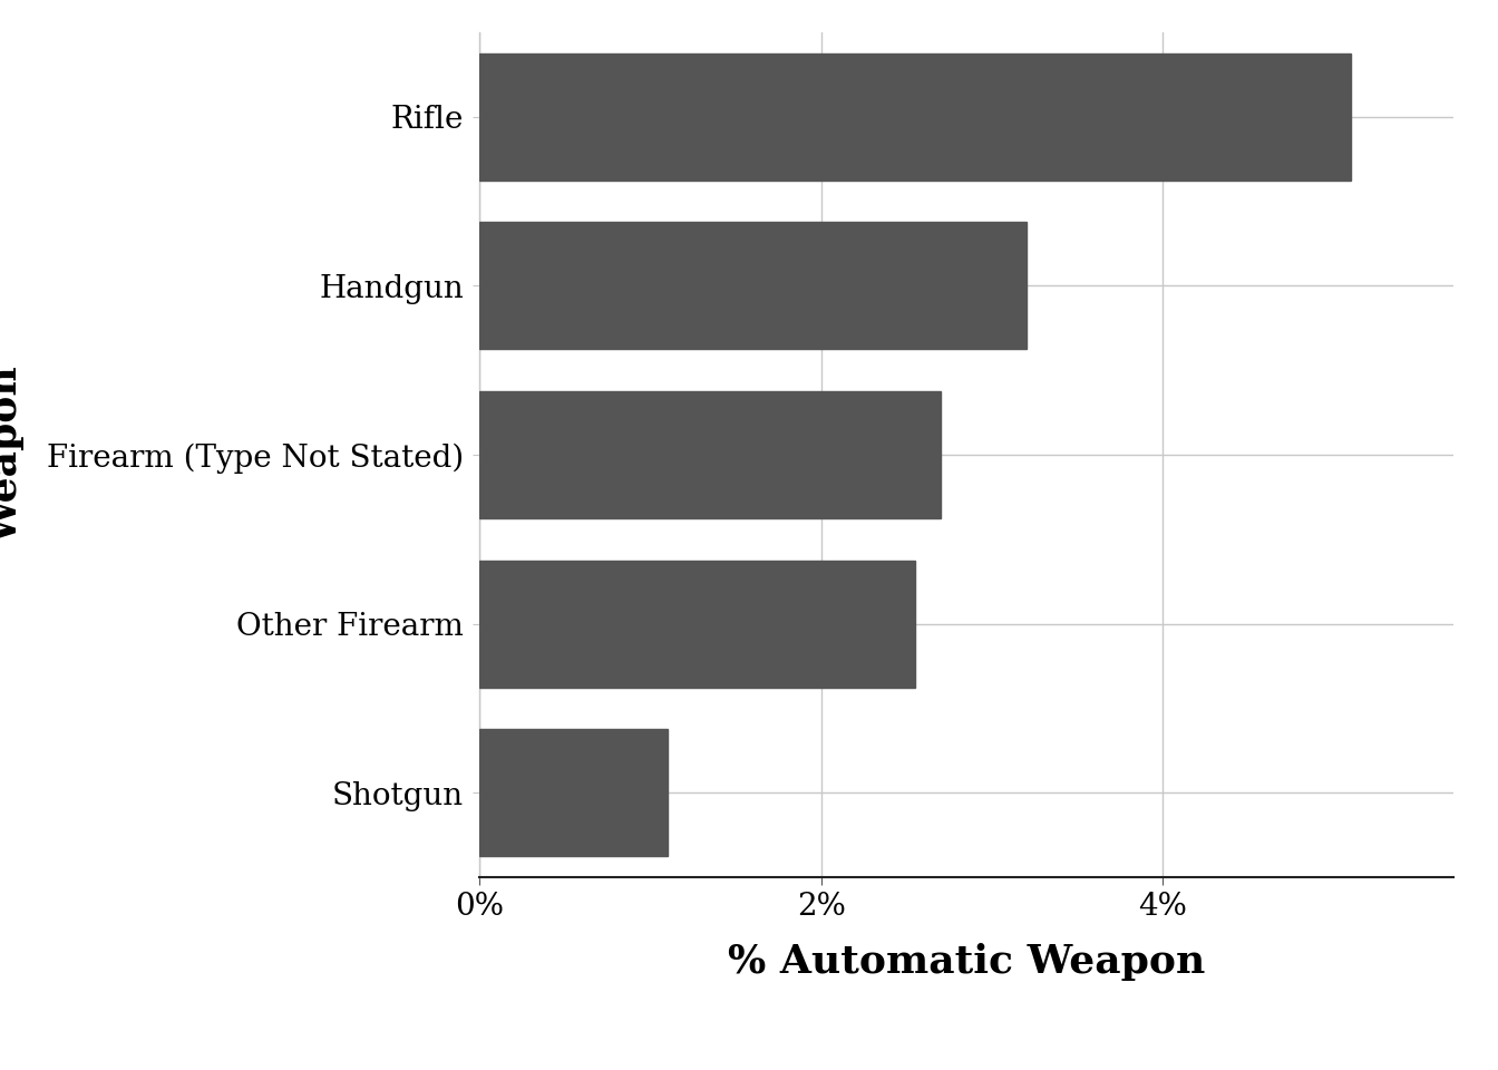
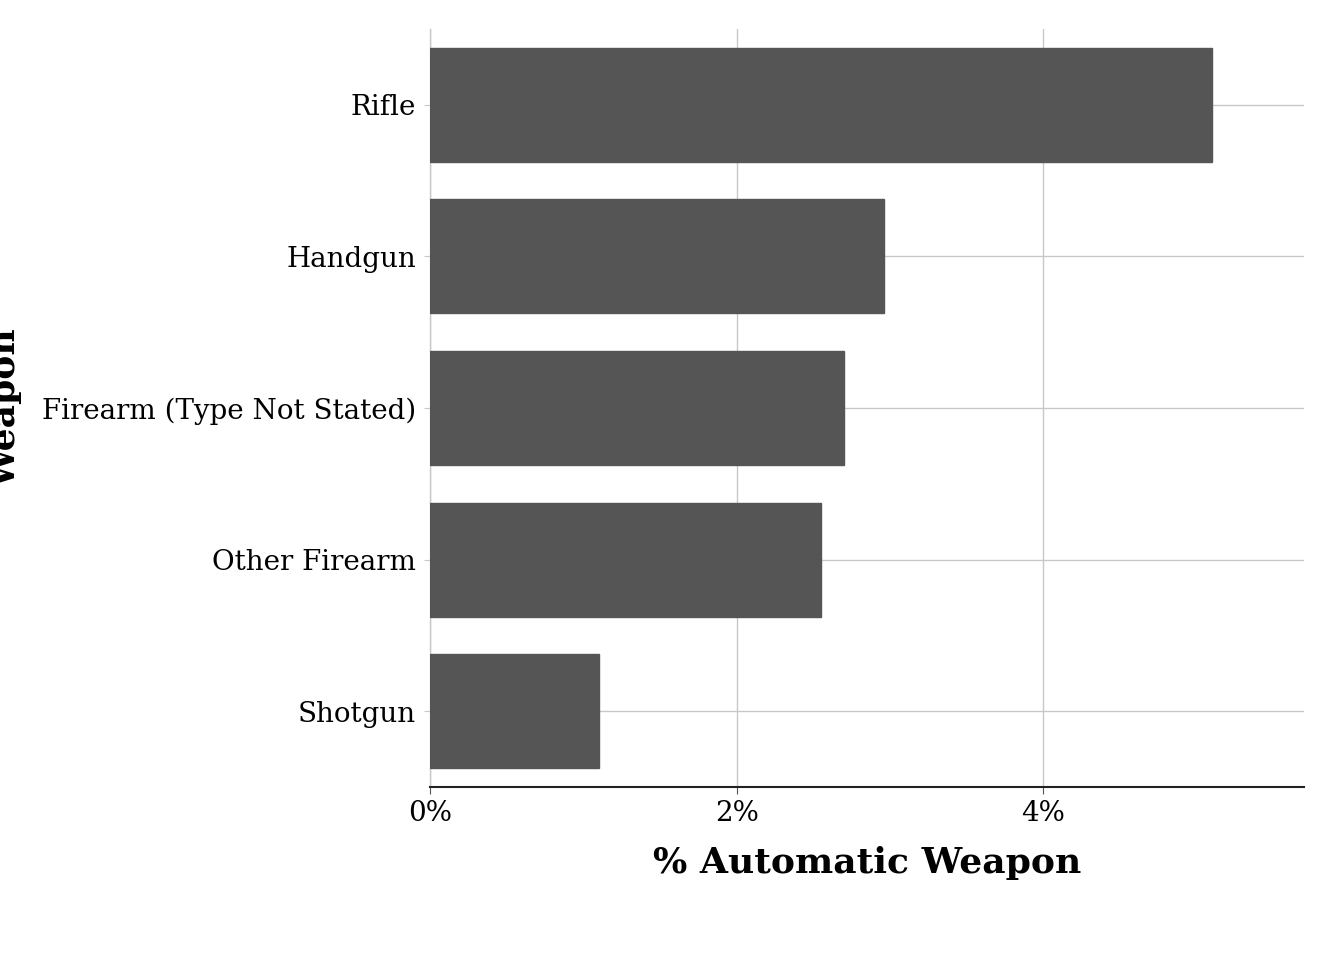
Handgun: 3.20% -> 2.96%
